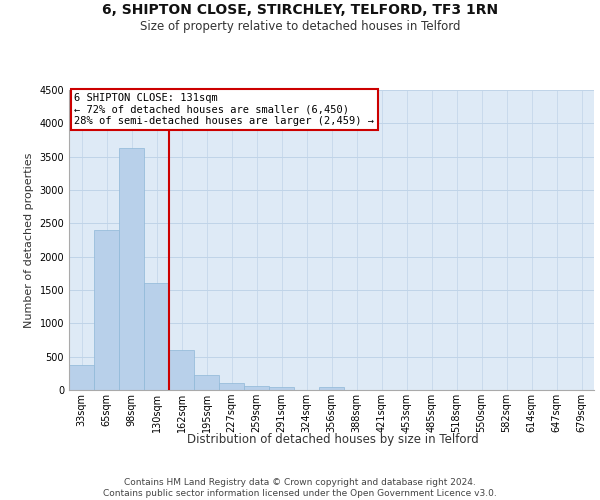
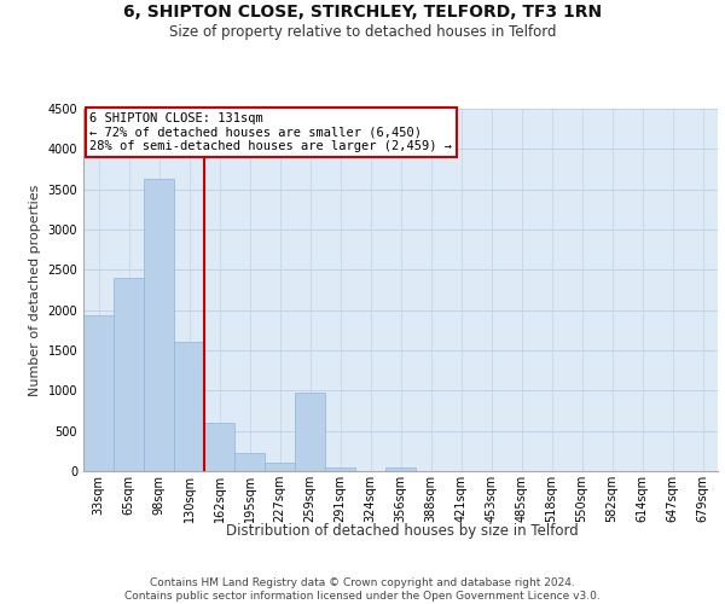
33sqm: 380 -> 1940
259sqm: 60 -> 980
